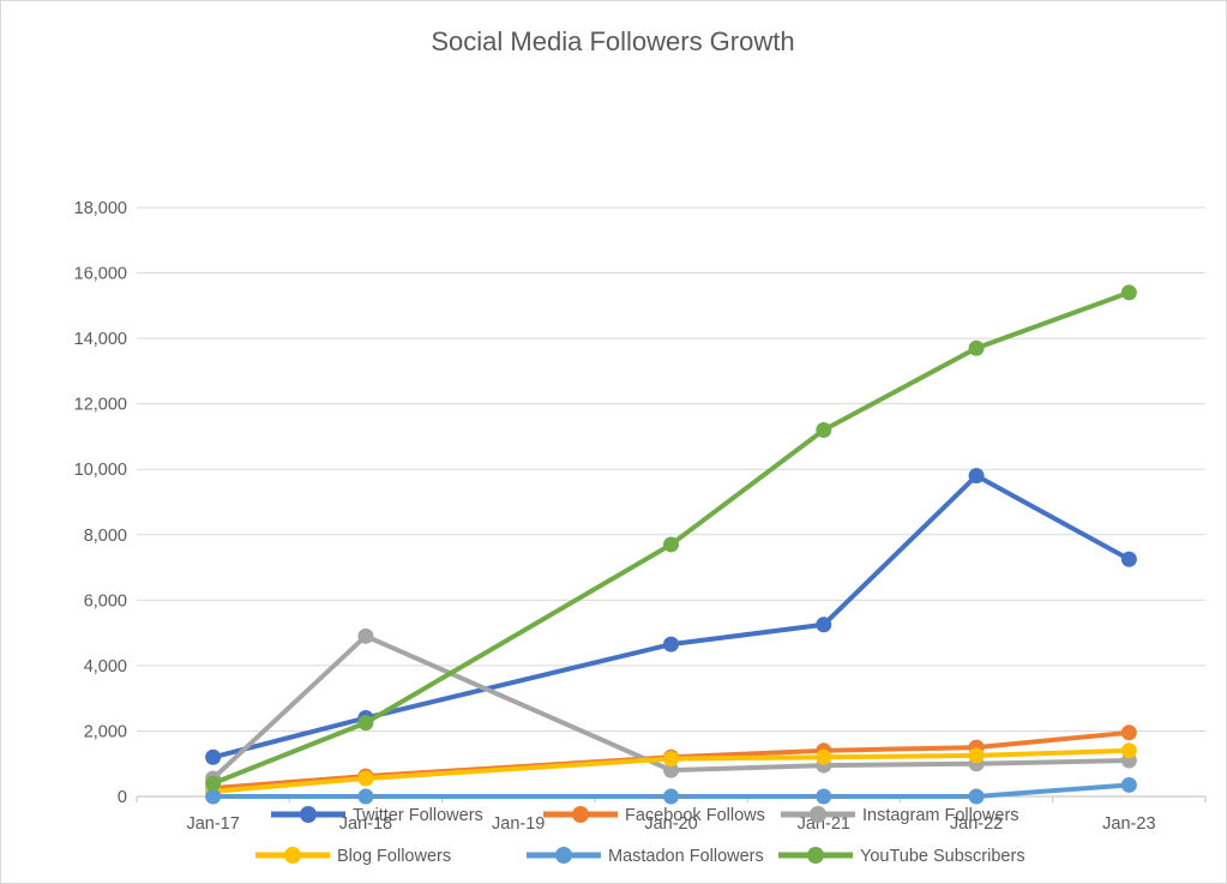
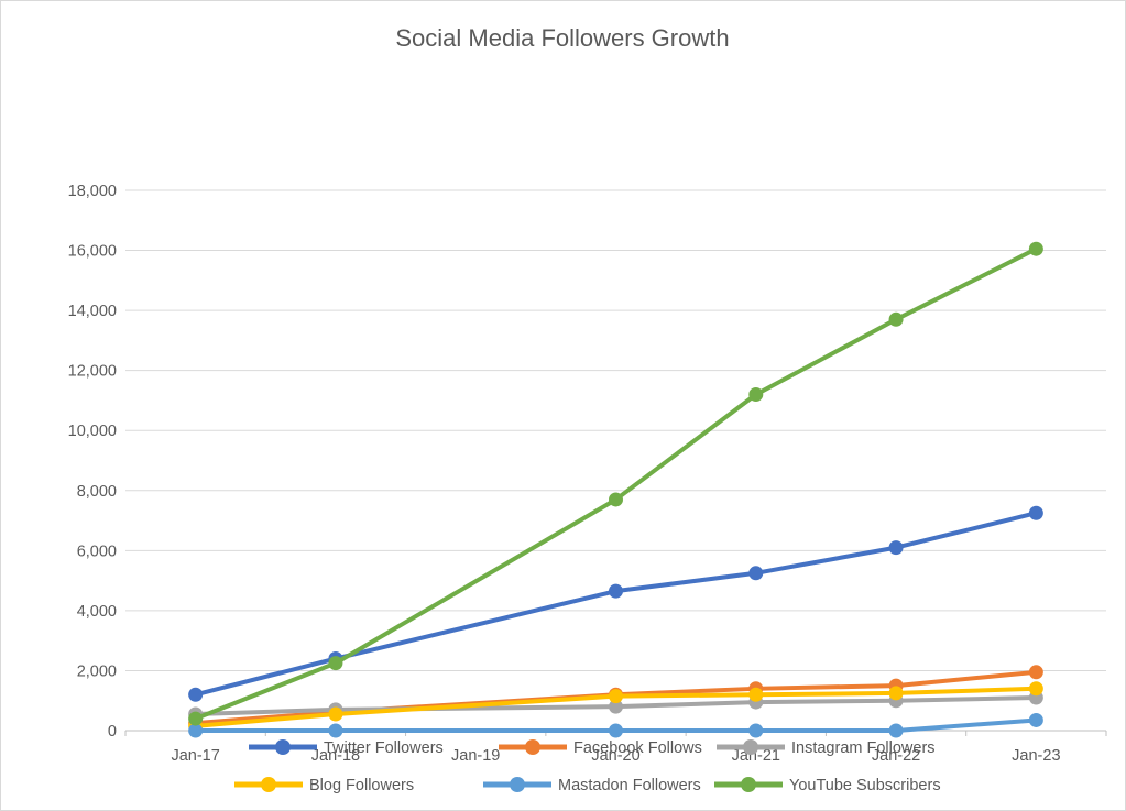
Instagram Followers/Jan-18: 4900 -> 700
Twitter Followers/Jan-22: 9800 -> 6100
YouTube Subscribers/Jan-23: 15400 -> 16000
